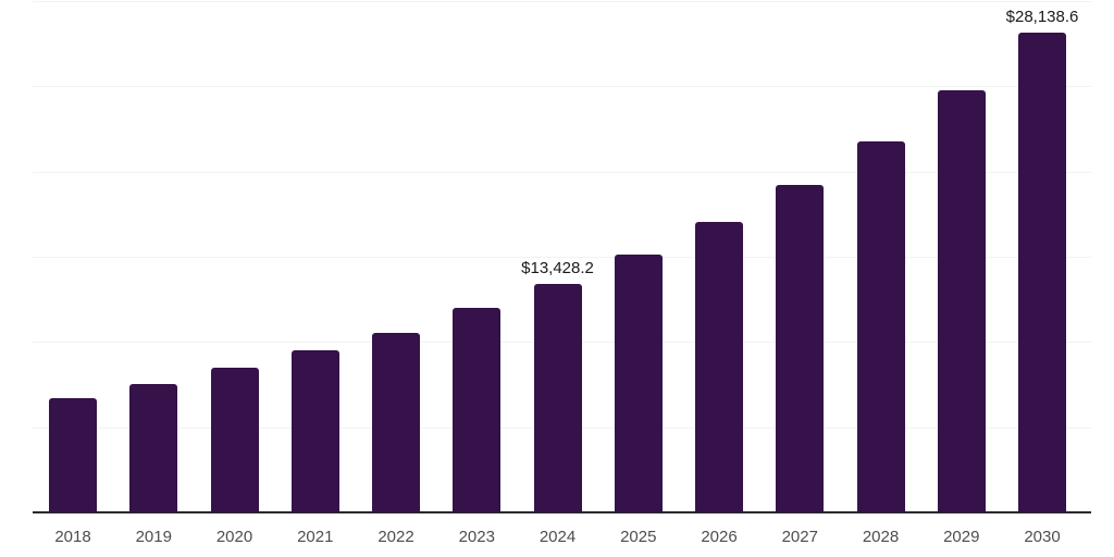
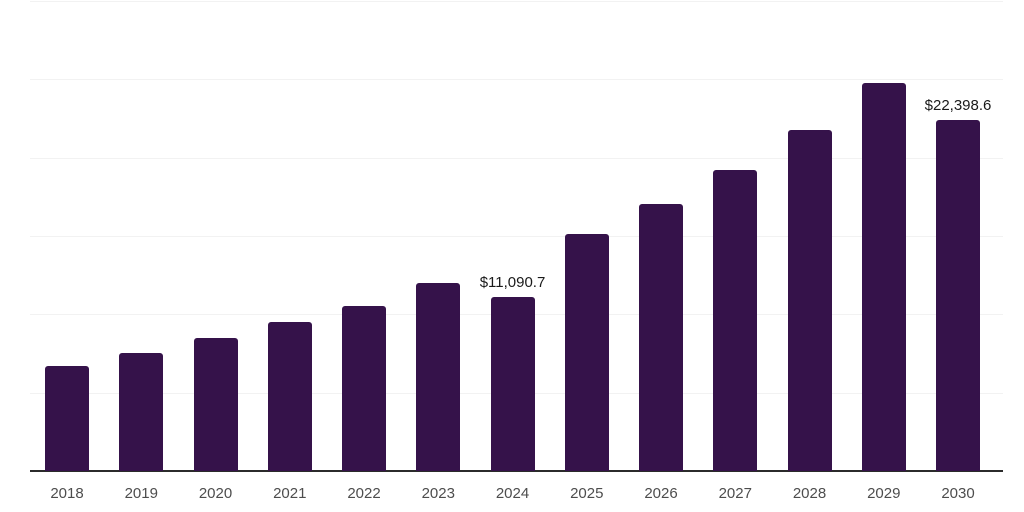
2024: $13,428.2 -> $11,090.7
2030: $28,138.6 -> $22,398.6
